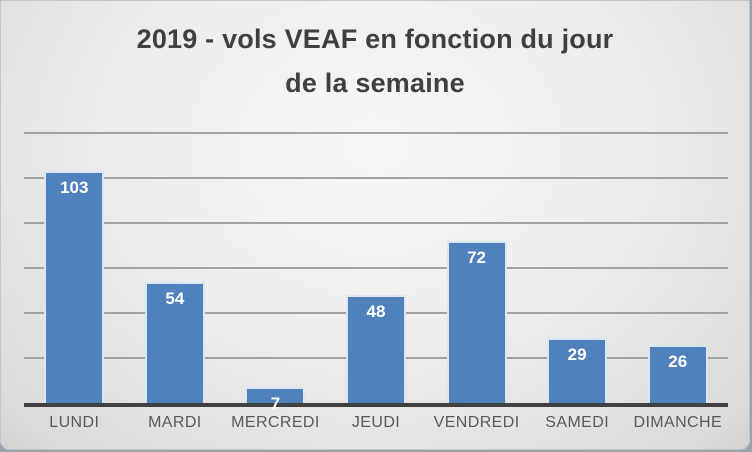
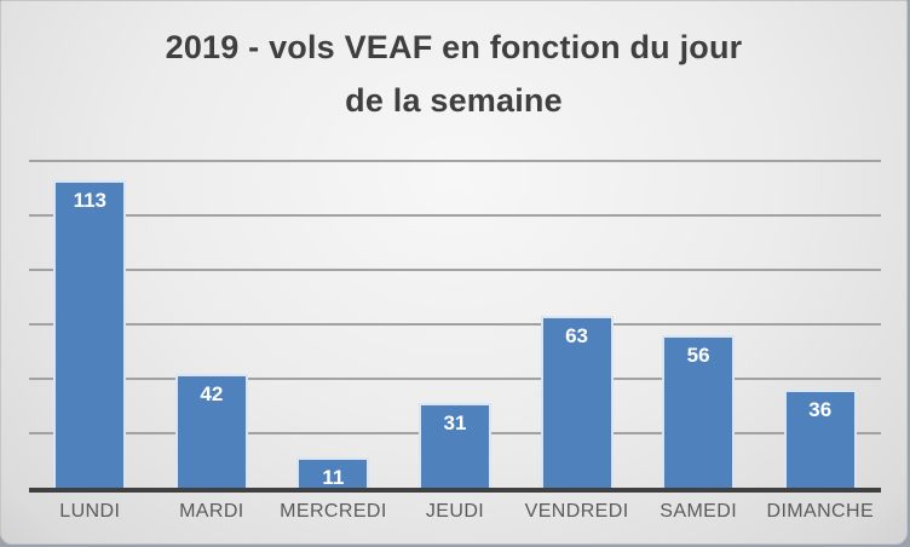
LUNDI: 103 -> 113
MARDI: 54 -> 42
MERCREDI: 7 -> 11
JEUDI: 48 -> 31
VENDREDI: 72 -> 63
SAMEDI: 29 -> 56
DIMANCHE: 26 -> 36
